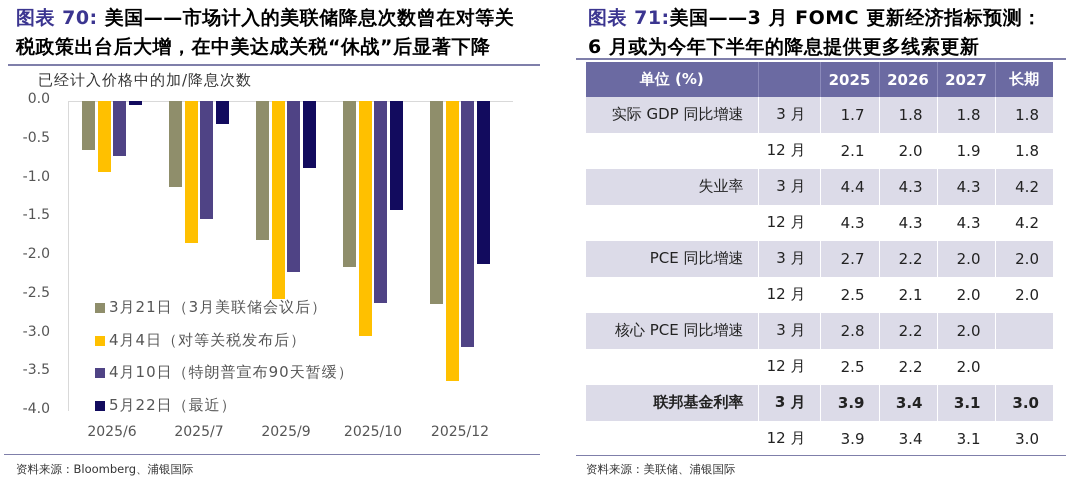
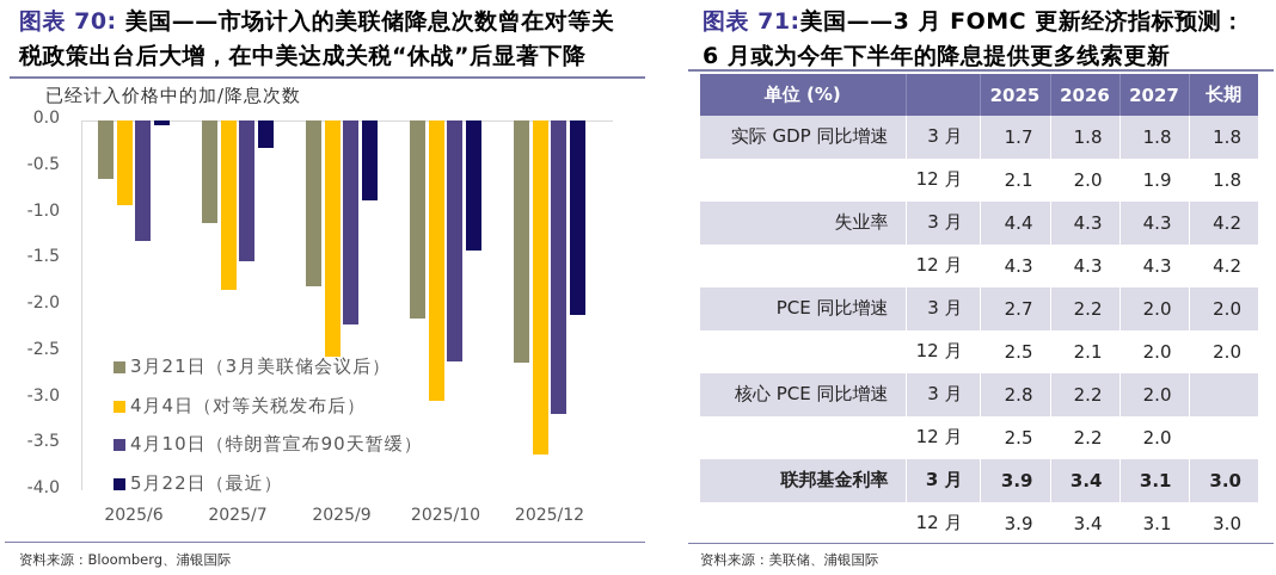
4月10日（特朗普宣布90天暂缓）/2025/6: -0.7 -> -1.3
